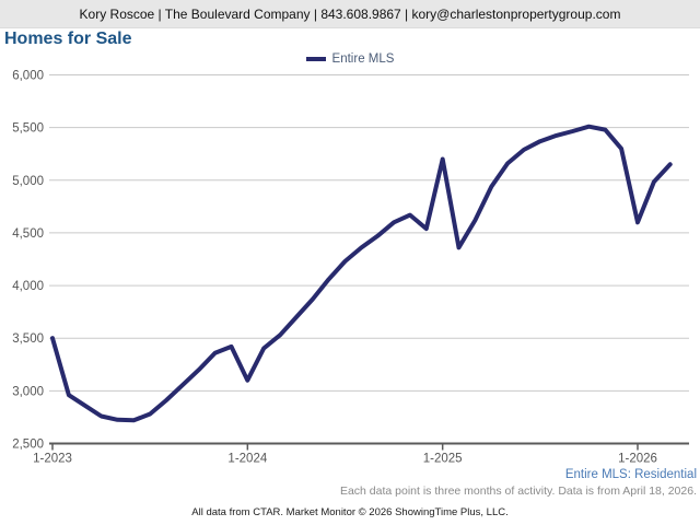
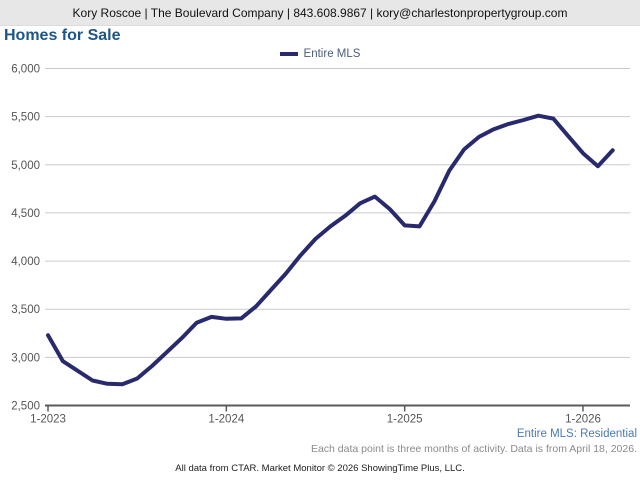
1-2023: 3500 -> 3200
1-2024: 3100 -> 3400
1-2025: 5200 -> 4400
1-2026: 4600 -> 5100
